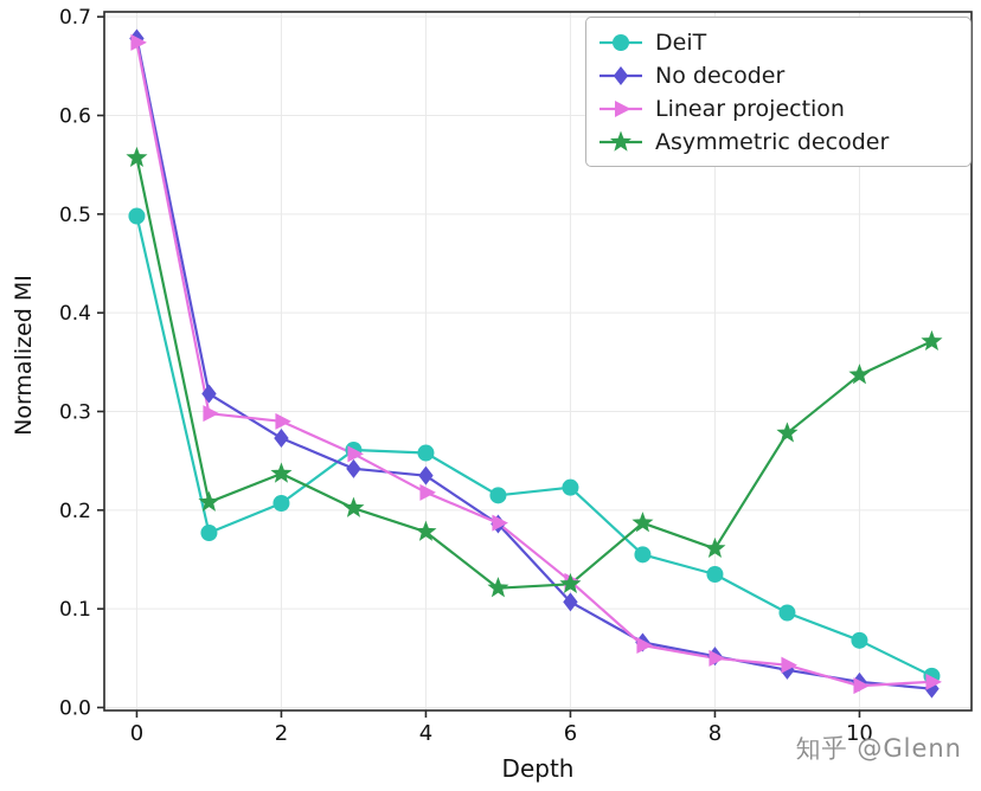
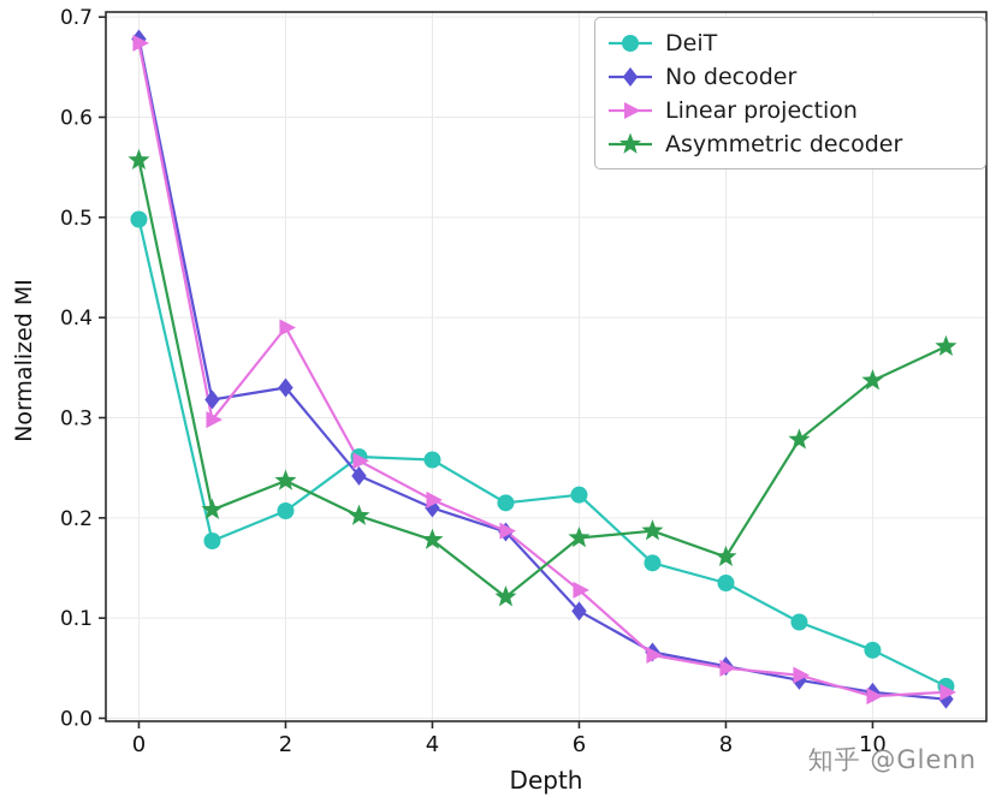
No decoder/2: 0.27 -> 0.33
Linear projection/2: 0.29 -> 0.39
No decoder/4: 0.23 -> 0.21
Asymmetric decoder/6: 0.12 -> 0.18
